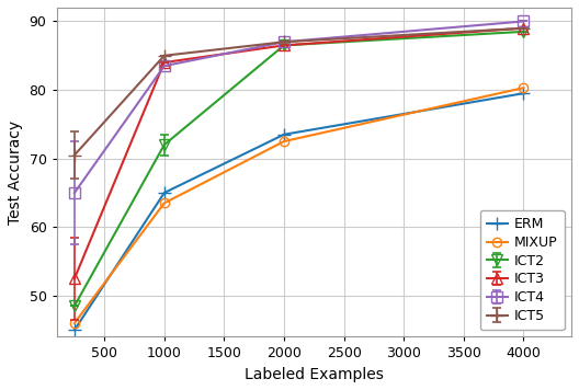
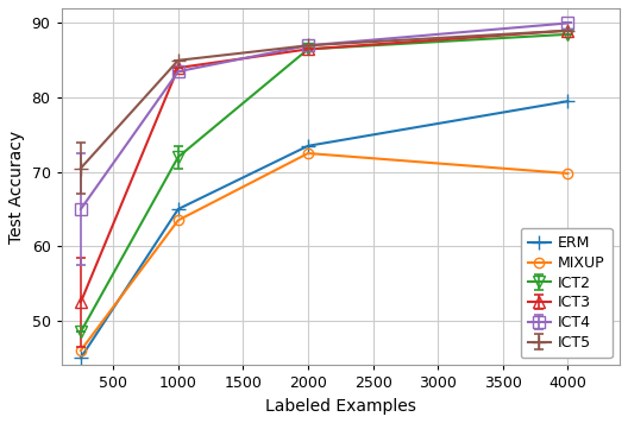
MIXUP/4000: 80.3 -> 69.8
